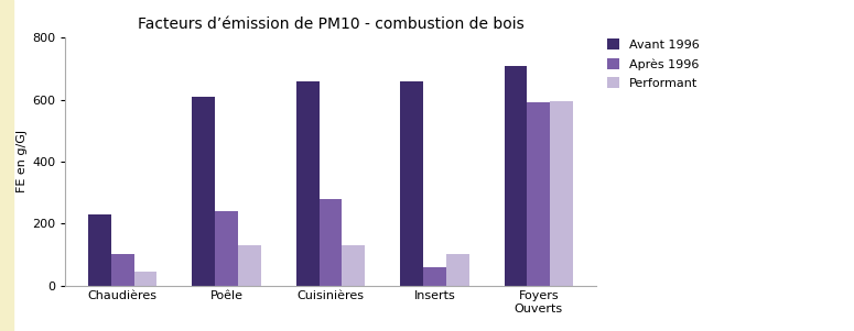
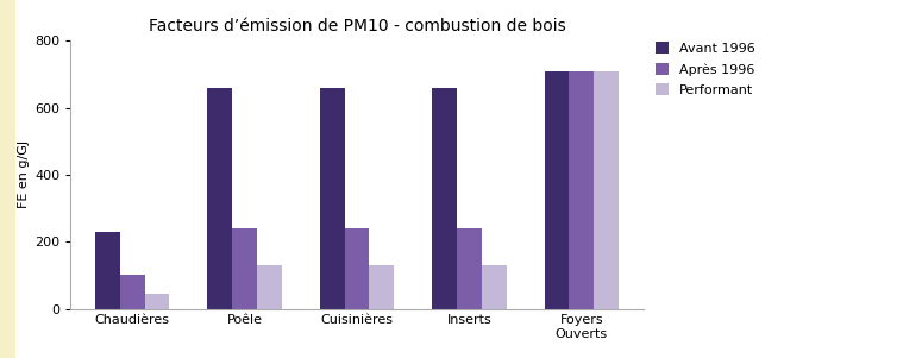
Avant 1996/Poêle: 610 -> 660
Après 1996/Cuisinières: 280 -> 240
Après 1996/Inserts: 60 -> 240
Performant/Inserts: 100 -> 130
Après 1996/Foyers Ouverts: 590 -> 710
Performant/Foyers Ouverts: 595 -> 710
